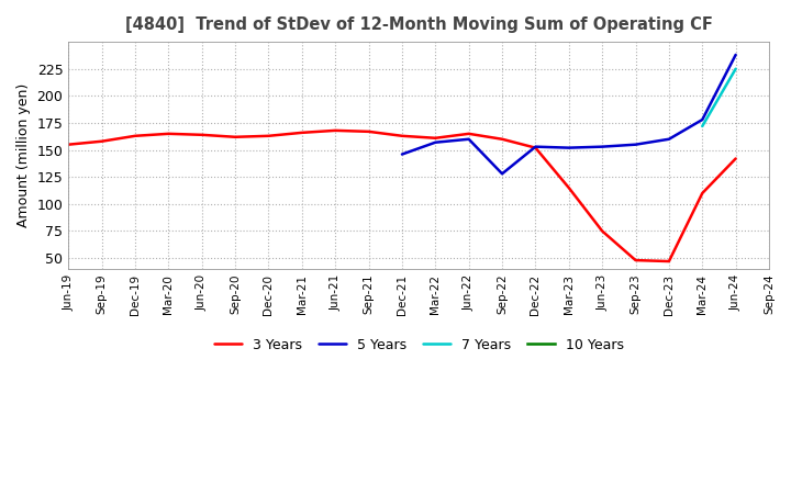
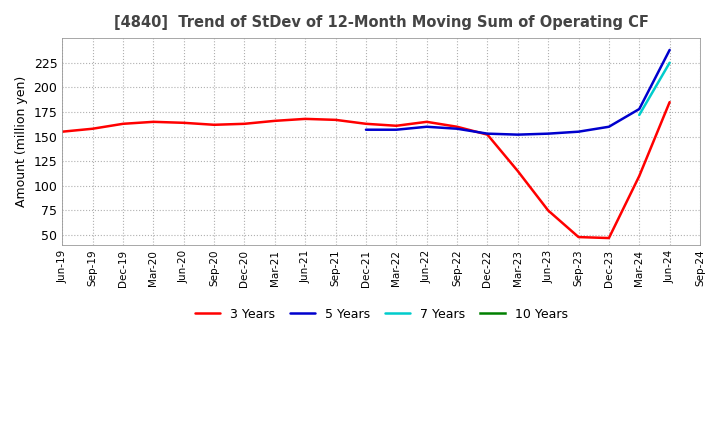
5 Years/Dec-21: 146 -> 157
5 Years/Sep-22: 128 -> 158
3 Years/Jun-24: 142 -> 185
